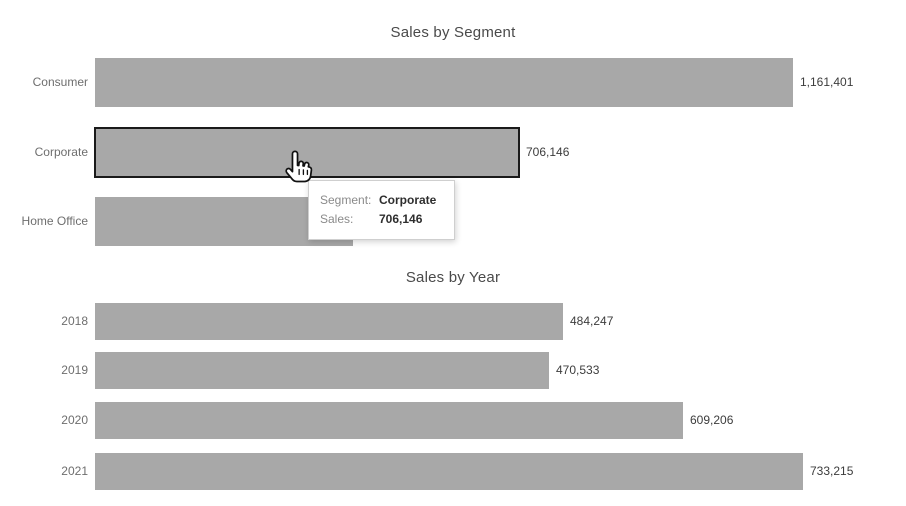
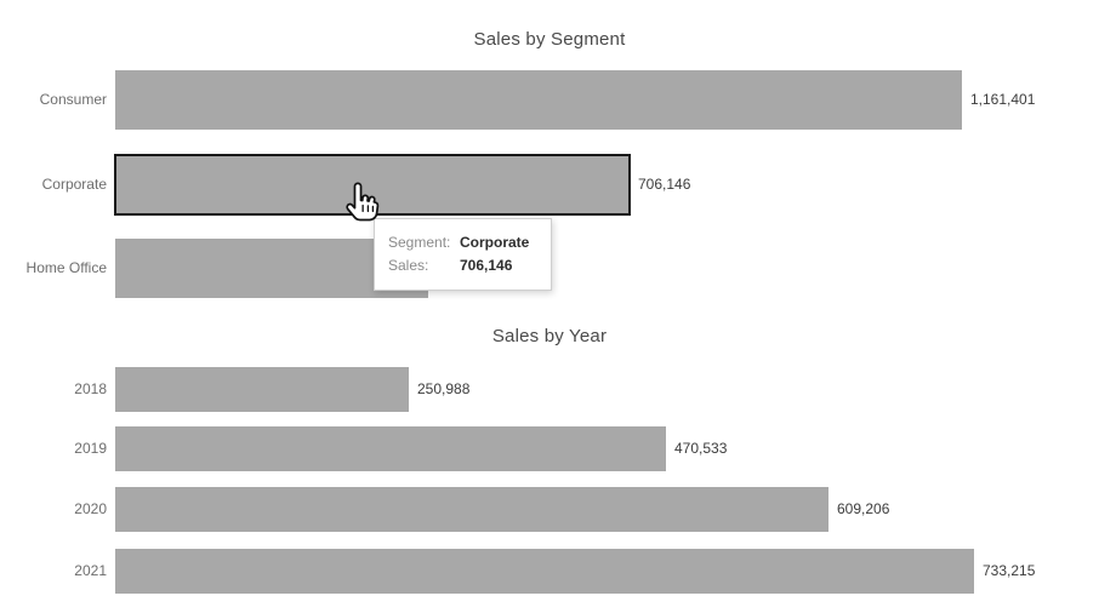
Sales by Year/2018: 484,247 -> 250,988
